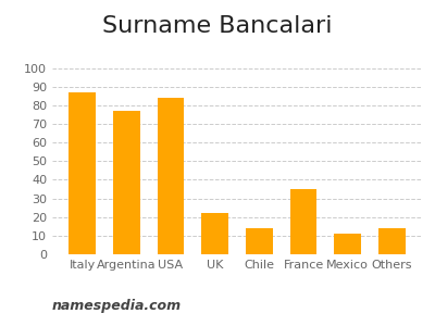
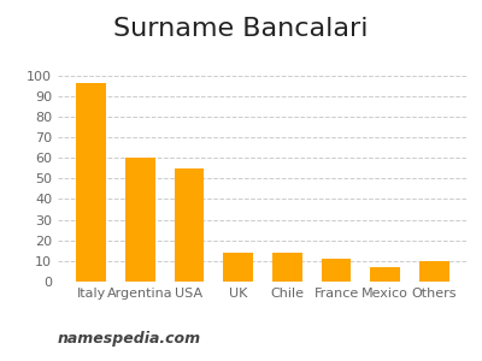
Italy: 87 -> 96
Argentina: 77 -> 60
USA: 84 -> 55
UK: 22 -> 14
France: 35 -> 11
Mexico: 11 -> 7
Others: 14 -> 10
